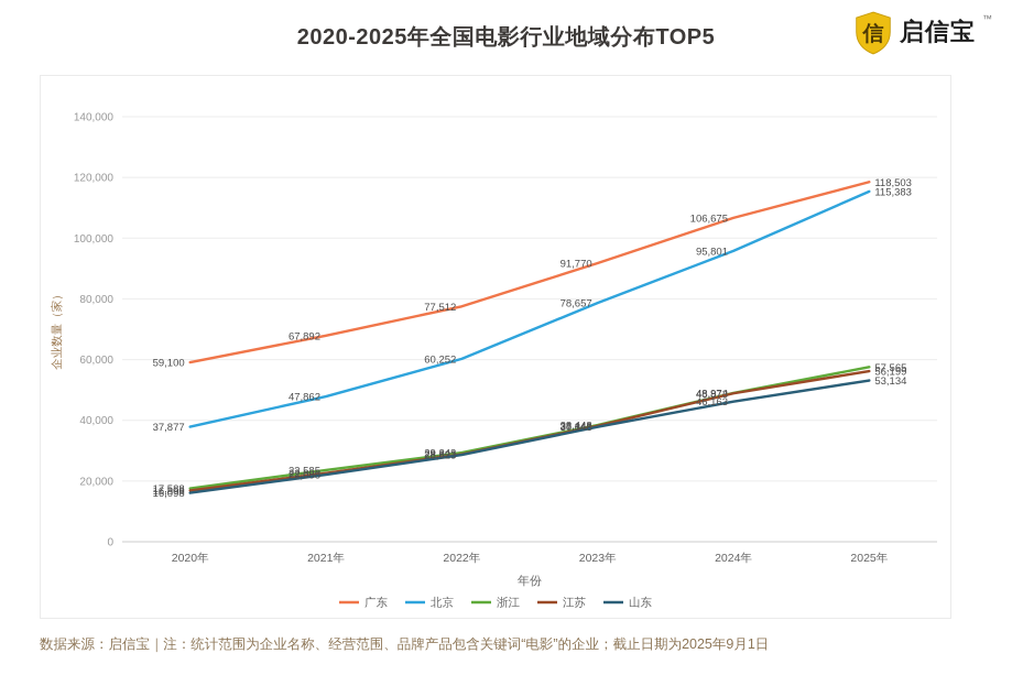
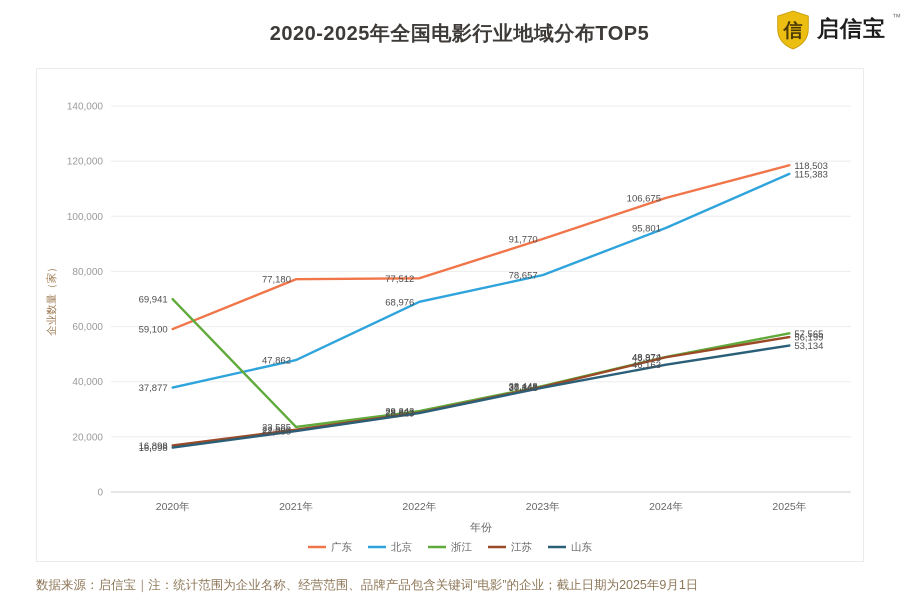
浙江/2020年: 17,588 -> 69,941
广东/2021年: 67,892 -> 77,180
北京/2022年: 60,252 -> 68,976
